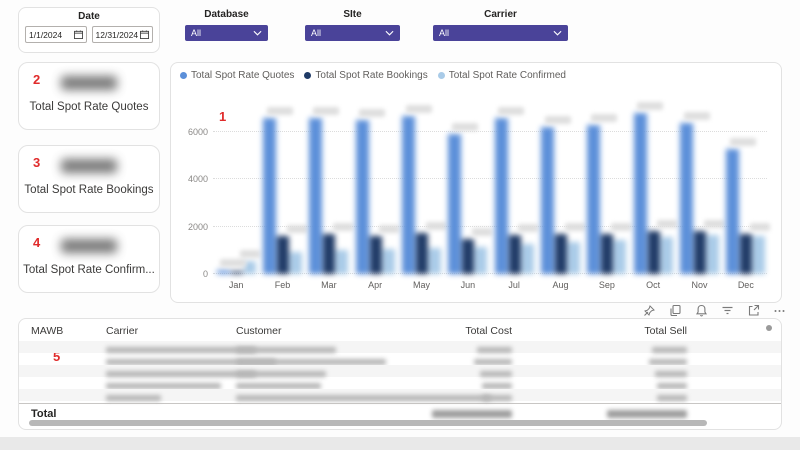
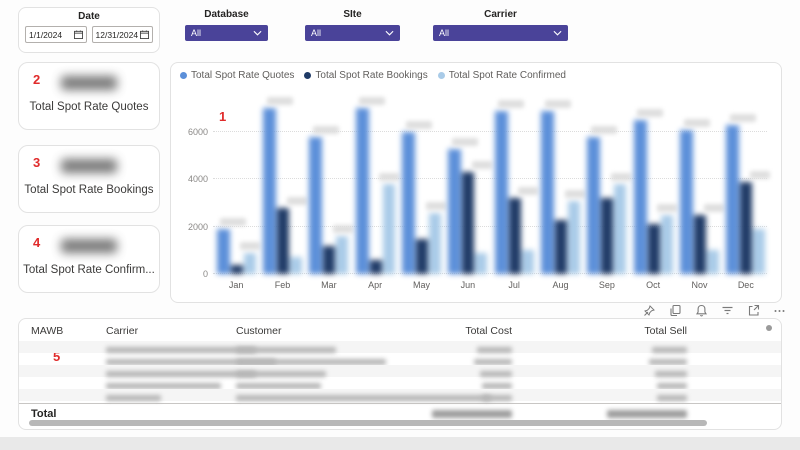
Total Spot Rate Quotes/Jan: 200 -> 1900
Total Spot Rate Bookings/Jan: 100 -> 400
Total Spot Rate Confirmed/Jan: 600 -> 900
Total Spot Rate Quotes/Feb: 6600 -> 7000
Total Spot Rate Bookings/Feb: 1600 -> 2800
Total Spot Rate Confirmed/Feb: 1000 -> 700
Total Spot Rate Quotes/Mar: 6600 -> 5800
Total Spot Rate Bookings/Mar: 1700 -> 1200
Total Spot Rate Confirmed/Mar: 1000 -> 1600
Total Spot Rate Quotes/Apr: 6500 -> 7000
Total Spot Rate Bookings/Apr: 1600 -> 600
Total Spot Rate Confirmed/Apr: 1000 -> 3800
Total Spot Rate Quotes/May: 6700 -> 6000
Total Spot Rate Bookings/May: 1800 -> 1500
Total Spot Rate Confirmed/May: 1100 -> 2600
Total Spot Rate Quotes/Jun: 5900 -> 5300
Total Spot Rate Bookings/Jun: 1500 -> 4300
Total Spot Rate Confirmed/Jun: 1200 -> 900
Total Spot Rate Quotes/Jul: 6600 -> 6900
Total Spot Rate Bookings/Jul: 1600 -> 3200
Total Spot Rate Confirmed/Jul: 1200 -> 1000
Total Spot Rate Quotes/Aug: 6200 -> 6900
Total Spot Rate Bookings/Aug: 1700 -> 2300
Total Spot Rate Confirmed/Aug: 1400 -> 3100
Total Spot Rate Quotes/Sep: 6300 -> 5800
Total Spot Rate Bookings/Sep: 1700 -> 3200
Total Spot Rate Confirmed/Sep: 1400 -> 3800
Total Spot Rate Quotes/Oct: 6800 -> 6500
Total Spot Rate Bookings/Oct: 1800 -> 2100
Total Spot Rate Confirmed/Oct: 1600 -> 2500
Total Spot Rate Quotes/Nov: 6400 -> 6100
Total Spot Rate Bookings/Nov: 1800 -> 2500
Total Spot Rate Confirmed/Nov: 1600 -> 1000
Total Spot Rate Quotes/Dec: 5300 -> 6300
Total Spot Rate Bookings/Dec: 1700 -> 3900
Total Spot Rate Confirmed/Dec: 1600 -> 1900
